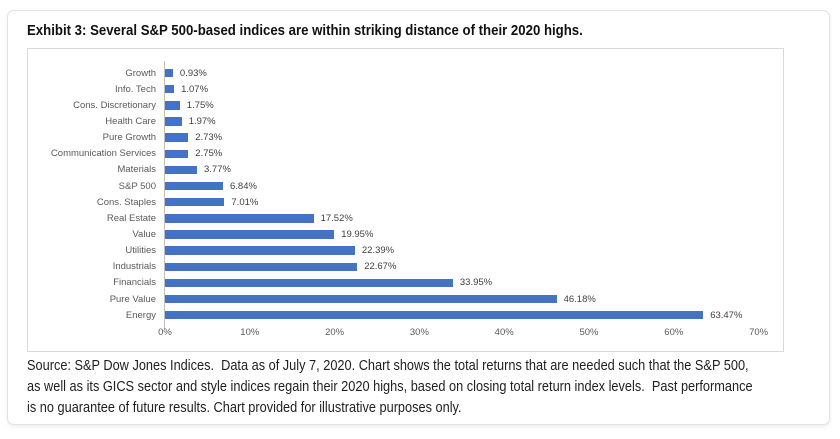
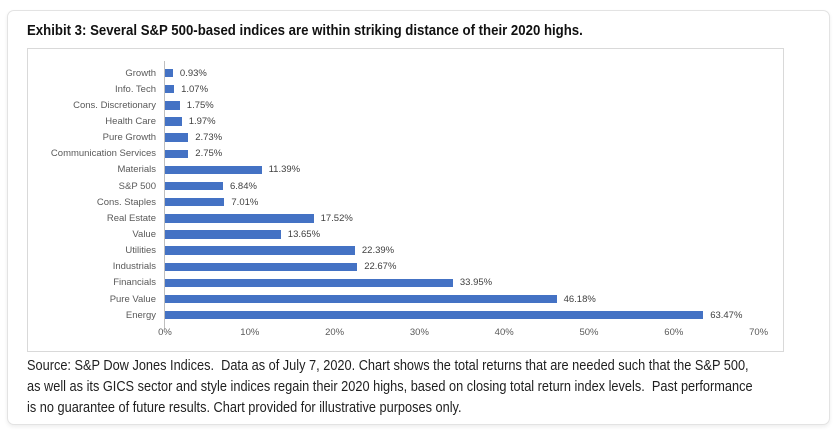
Materials: 3.77% -> 11.39%
Value: 19.95% -> 13.65%
